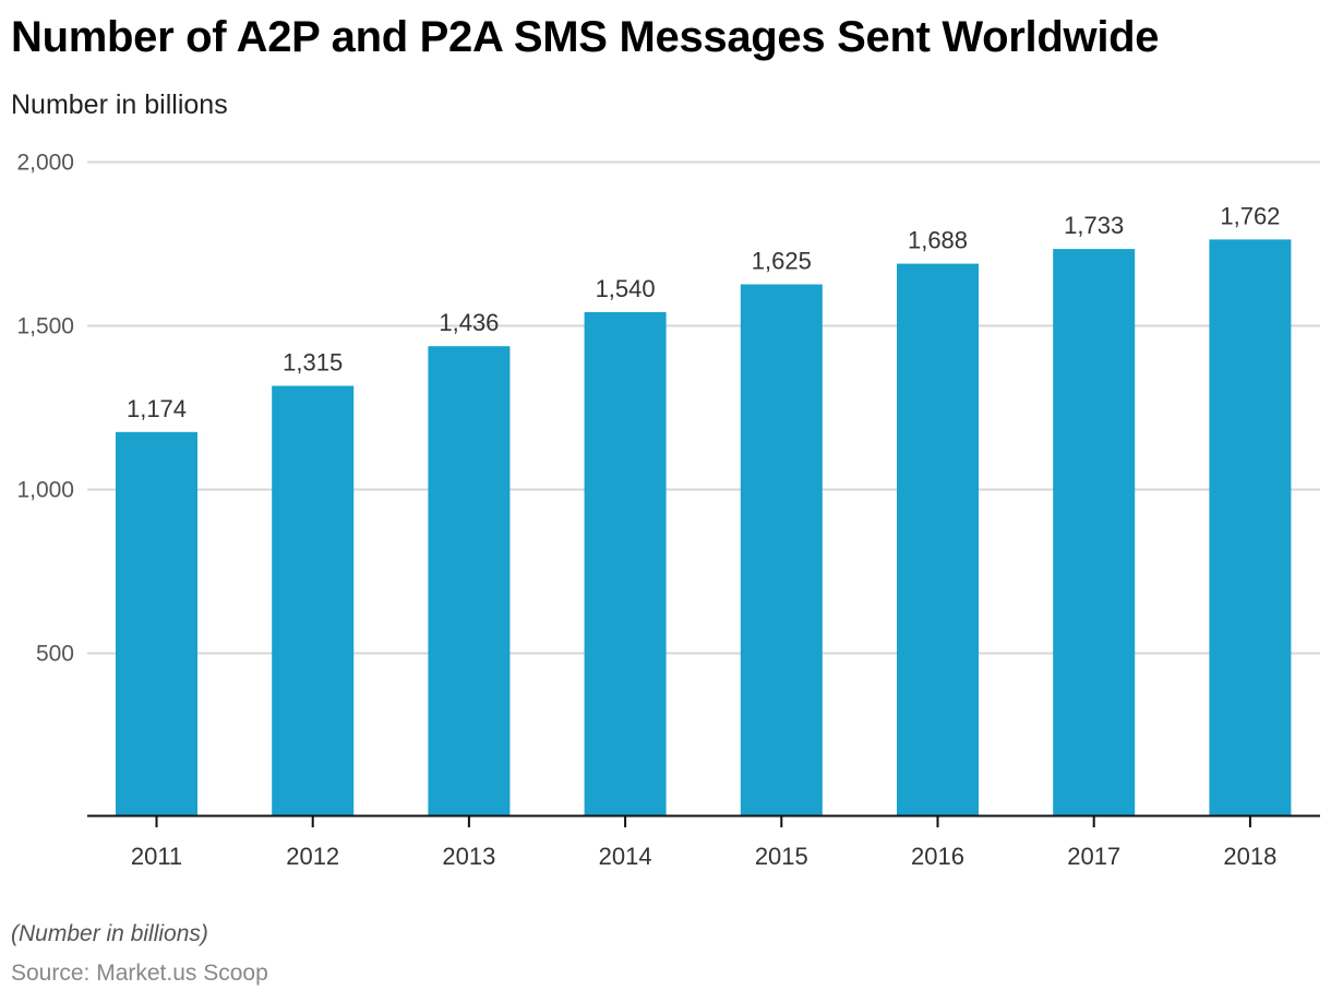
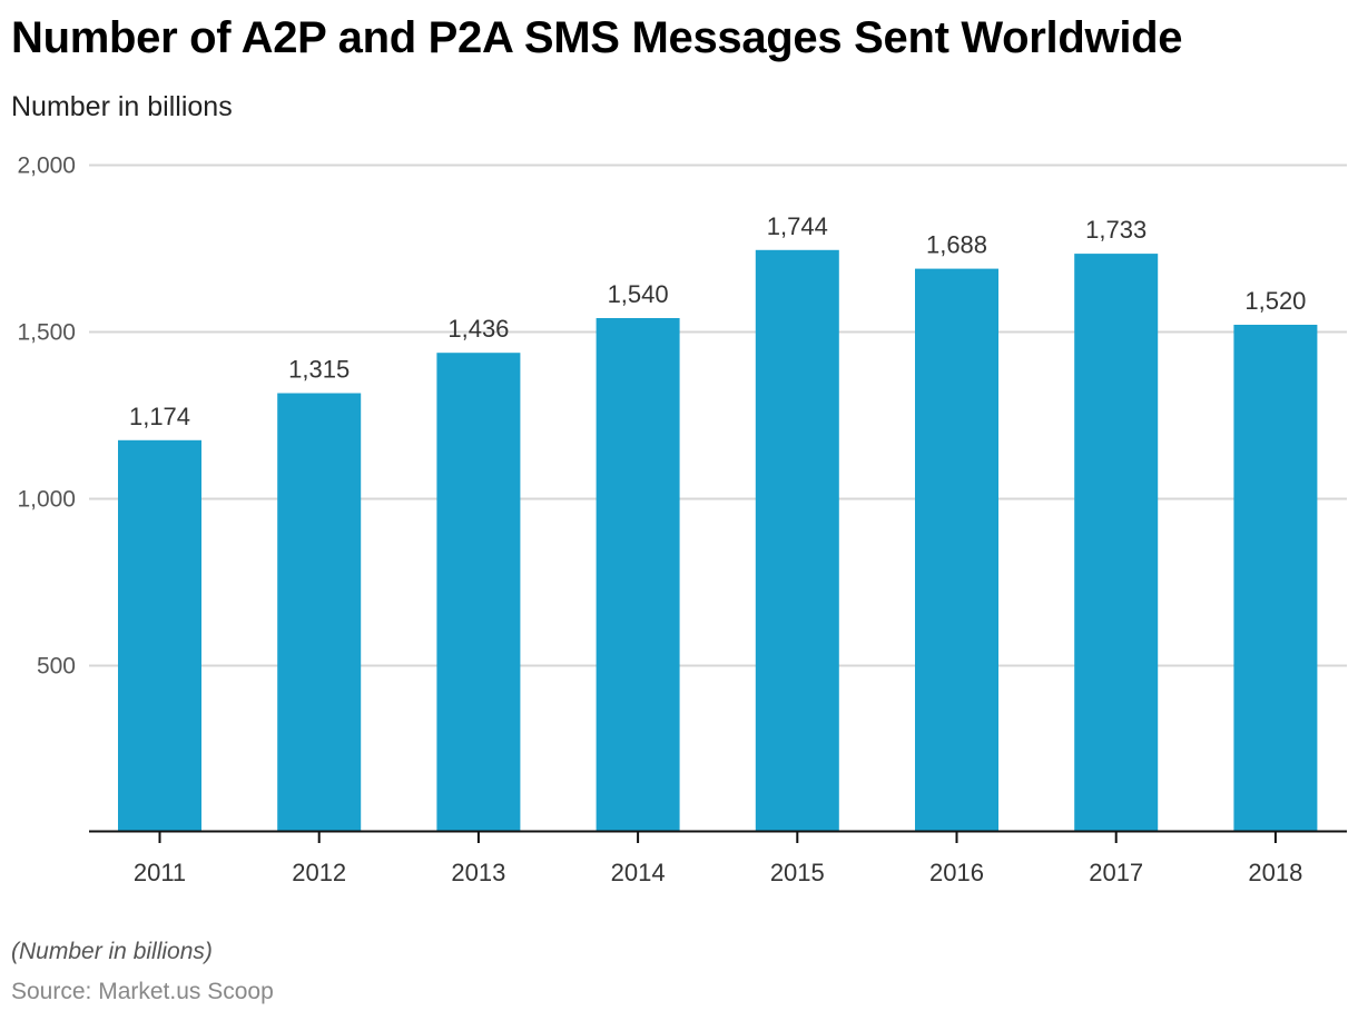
2015: 1,625 -> 1,744
2018: 1,762 -> 1,520
